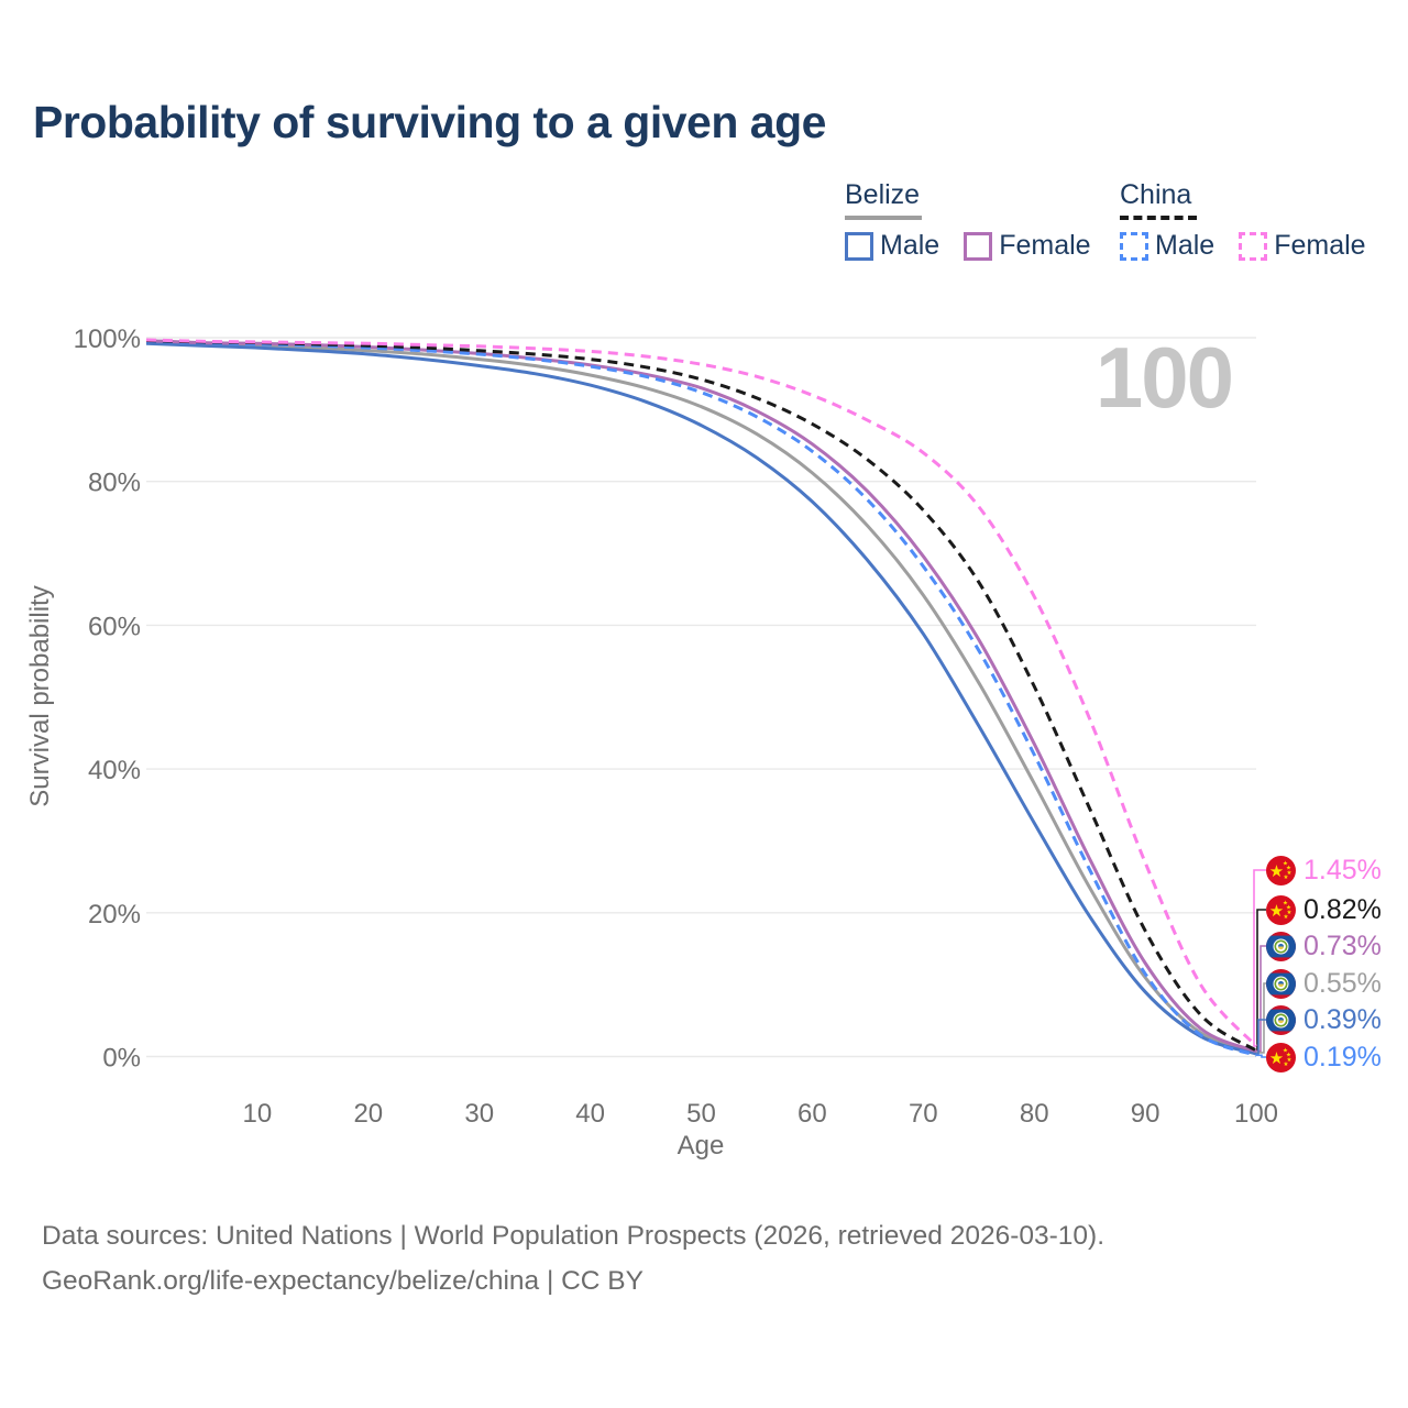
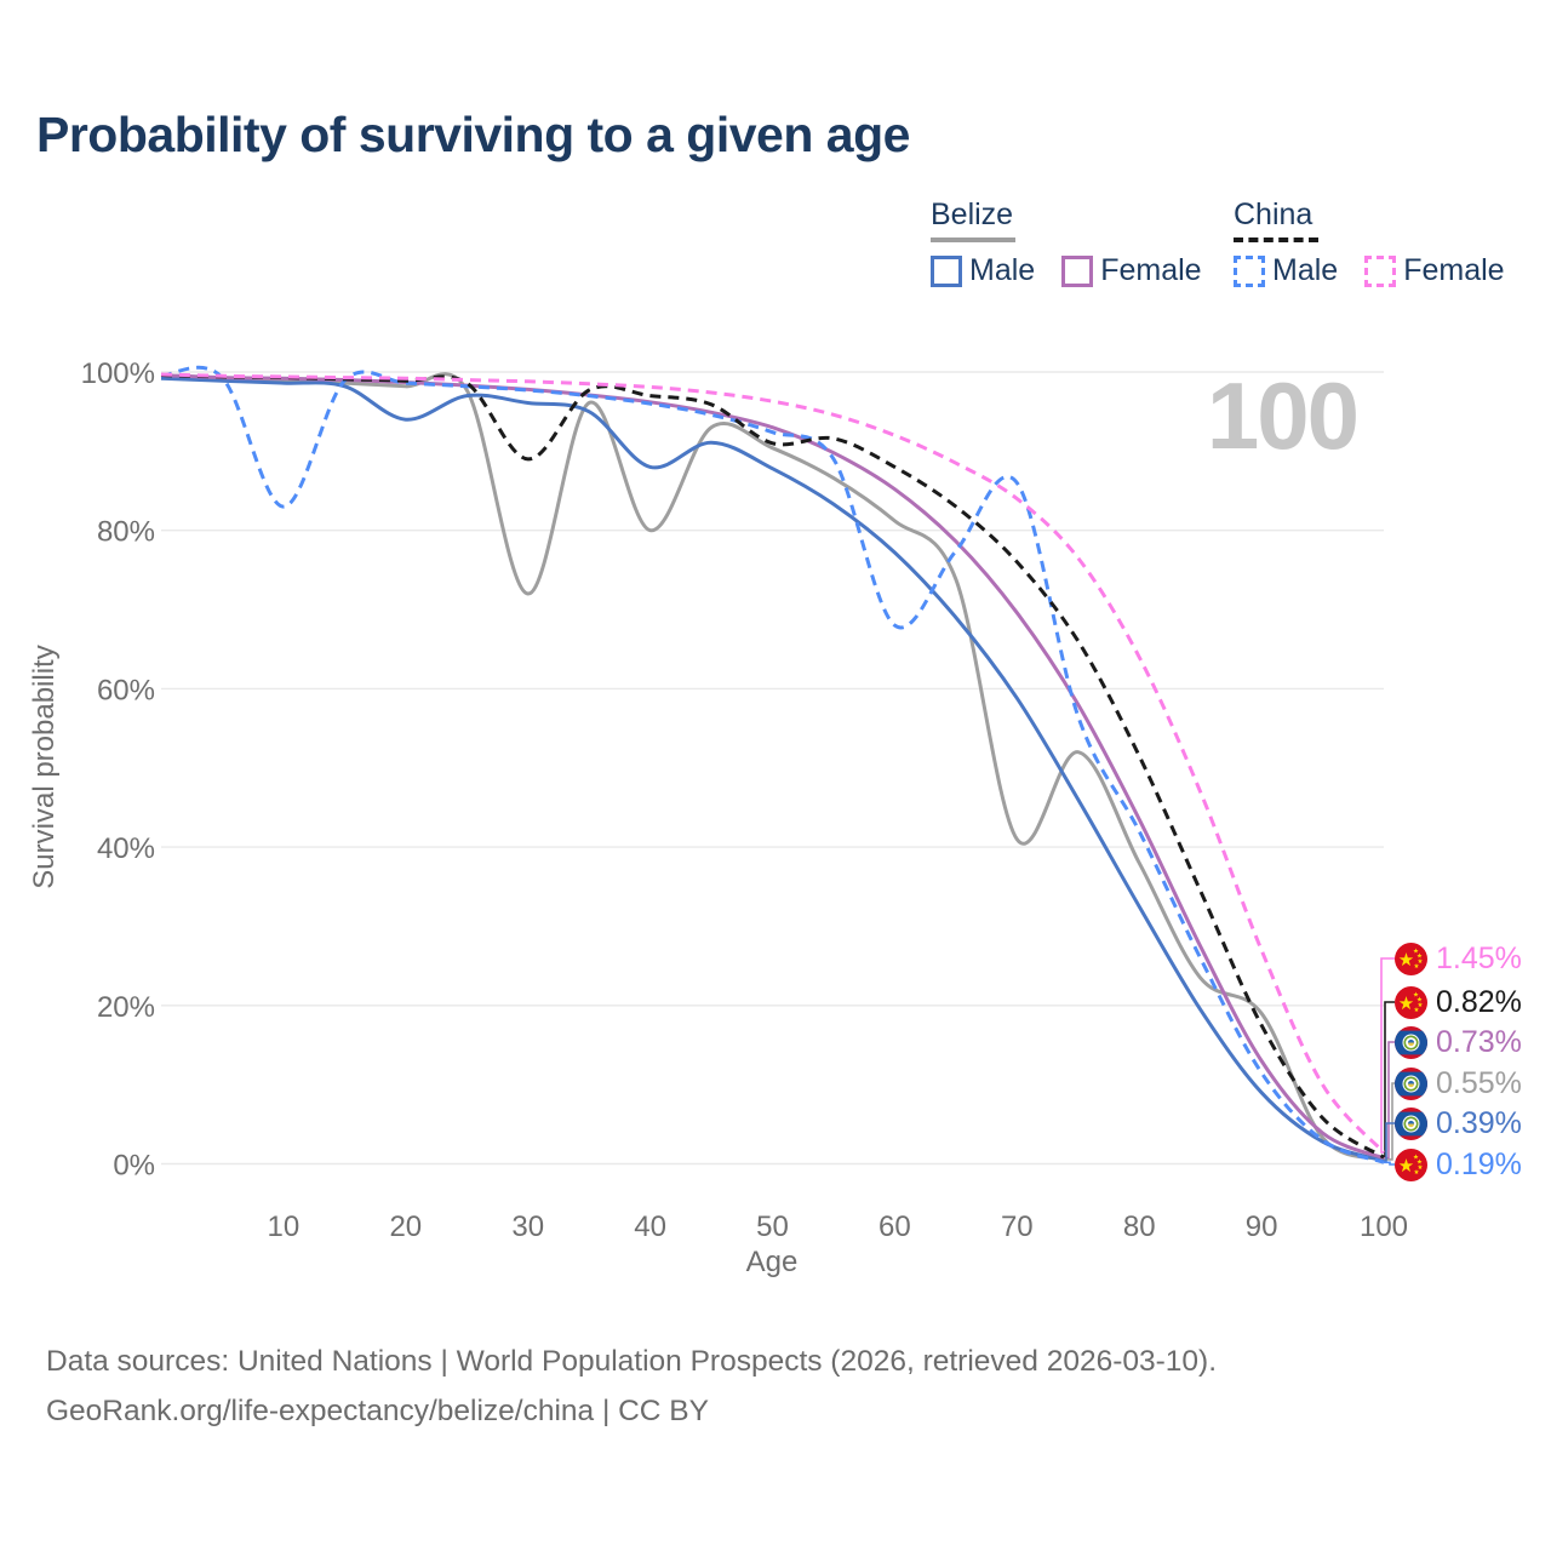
China Male/10: 99% -> 83%
Belize Male/20: 98% -> 94%
Belize/30: 97% -> 72%
China/30: 98% -> 89%
Belize/40: 95% -> 80%
Belize Male/40: 93% -> 88%
China/50: 94% -> 91%
China Male/60: 84% -> 68%
Belize/70: 64% -> 41%
China Male/70: 68% -> 86%
Belize/90: 11% -> 19%
